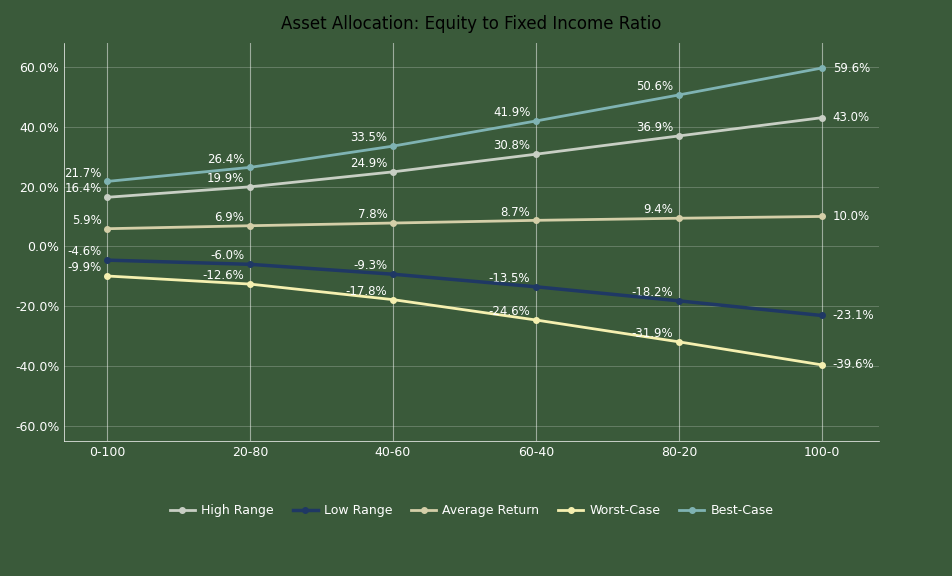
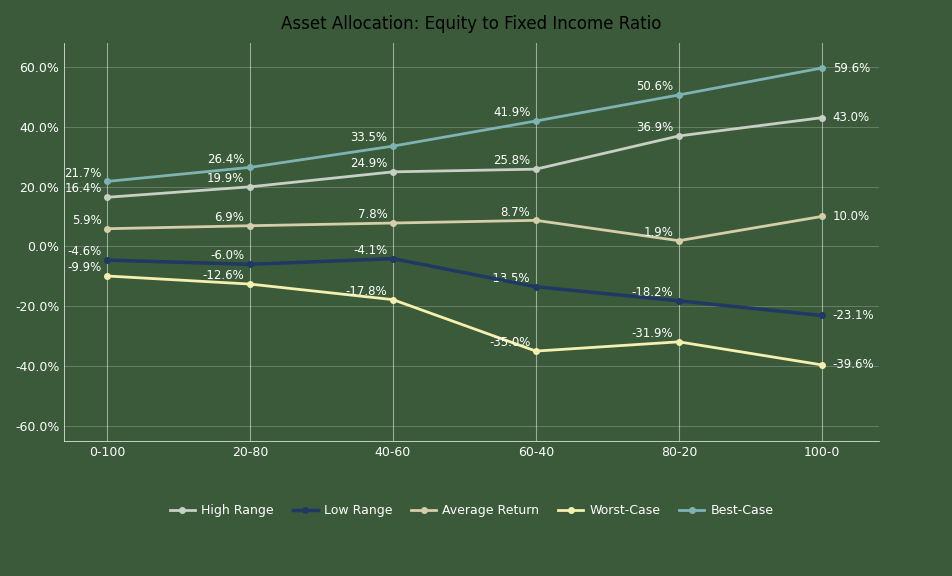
Low Range/40-60: -9.3% -> -4.1%
High Range/60-40: 30.8% -> 25.8%
Worst-Case/60-40: -24.6% -> -35.0%
Average Return/80-20: 9.4% -> 1.9%
